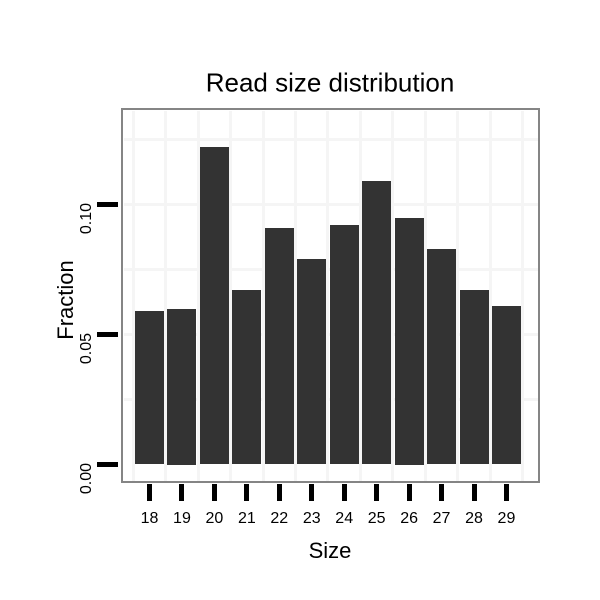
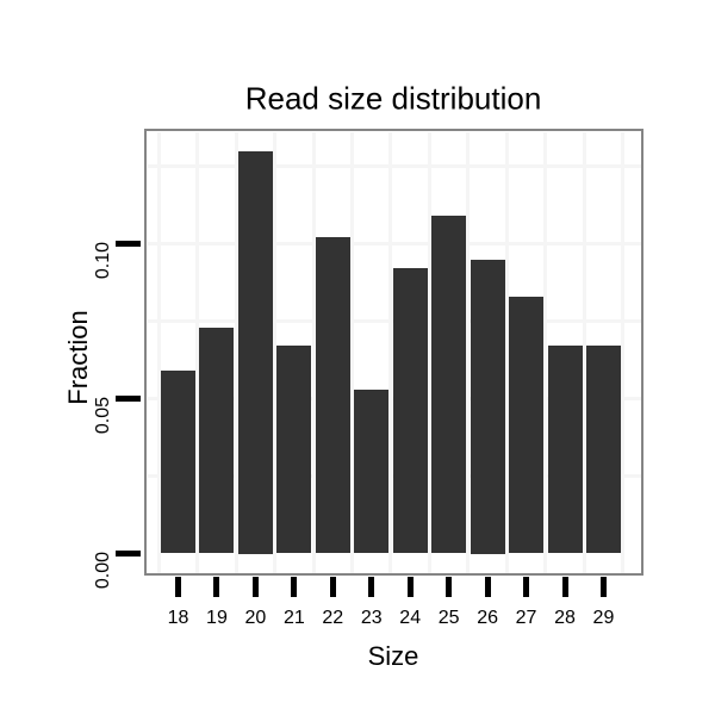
19: 0.060 -> 0.073
20: 0.122 -> 0.130
22: 0.091 -> 0.102
23: 0.079 -> 0.053
29: 0.061 -> 0.067
